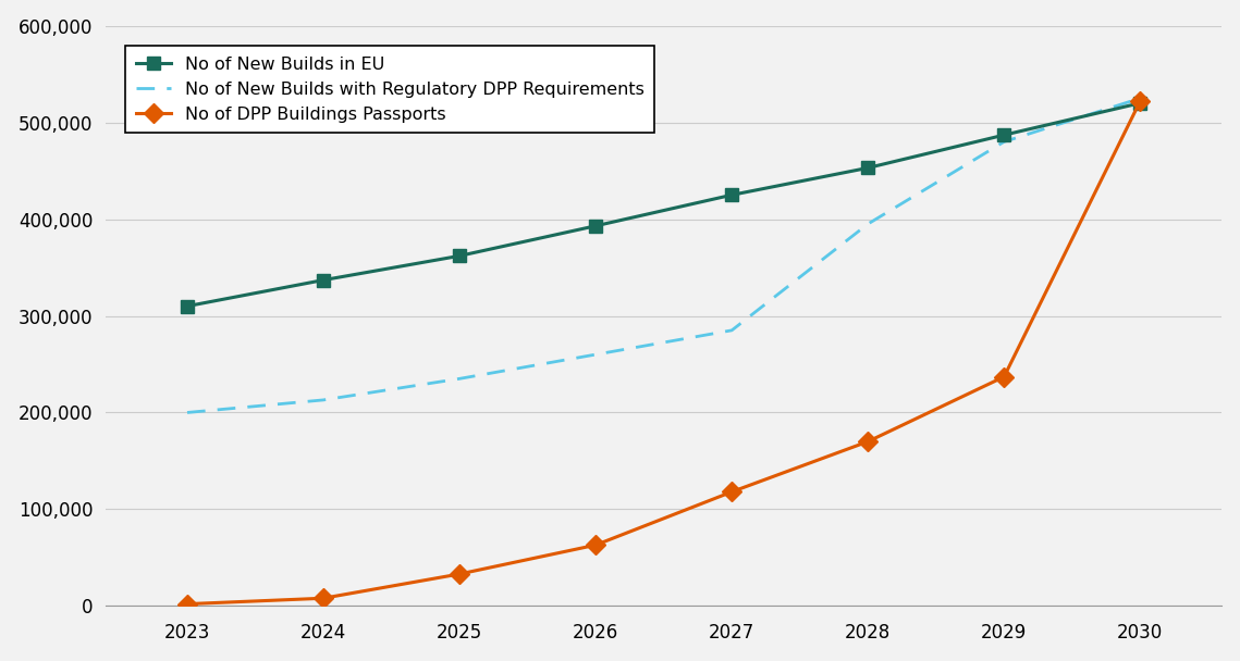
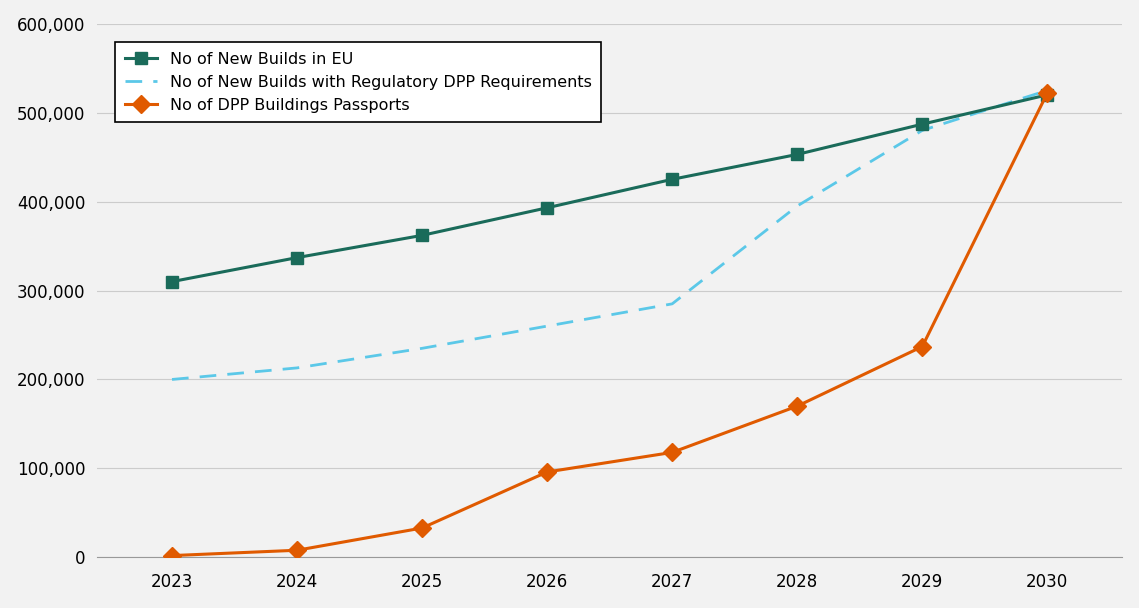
No of DPP Buildings Passports/2026: 63,000 -> 96,000
